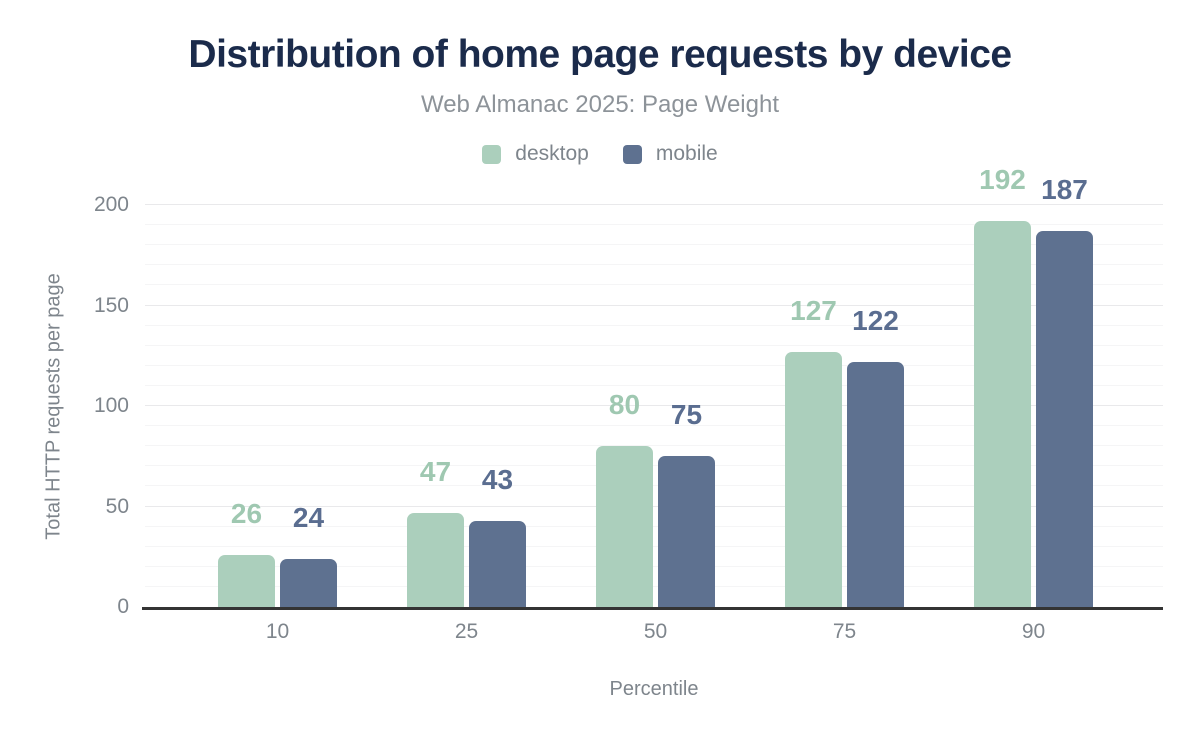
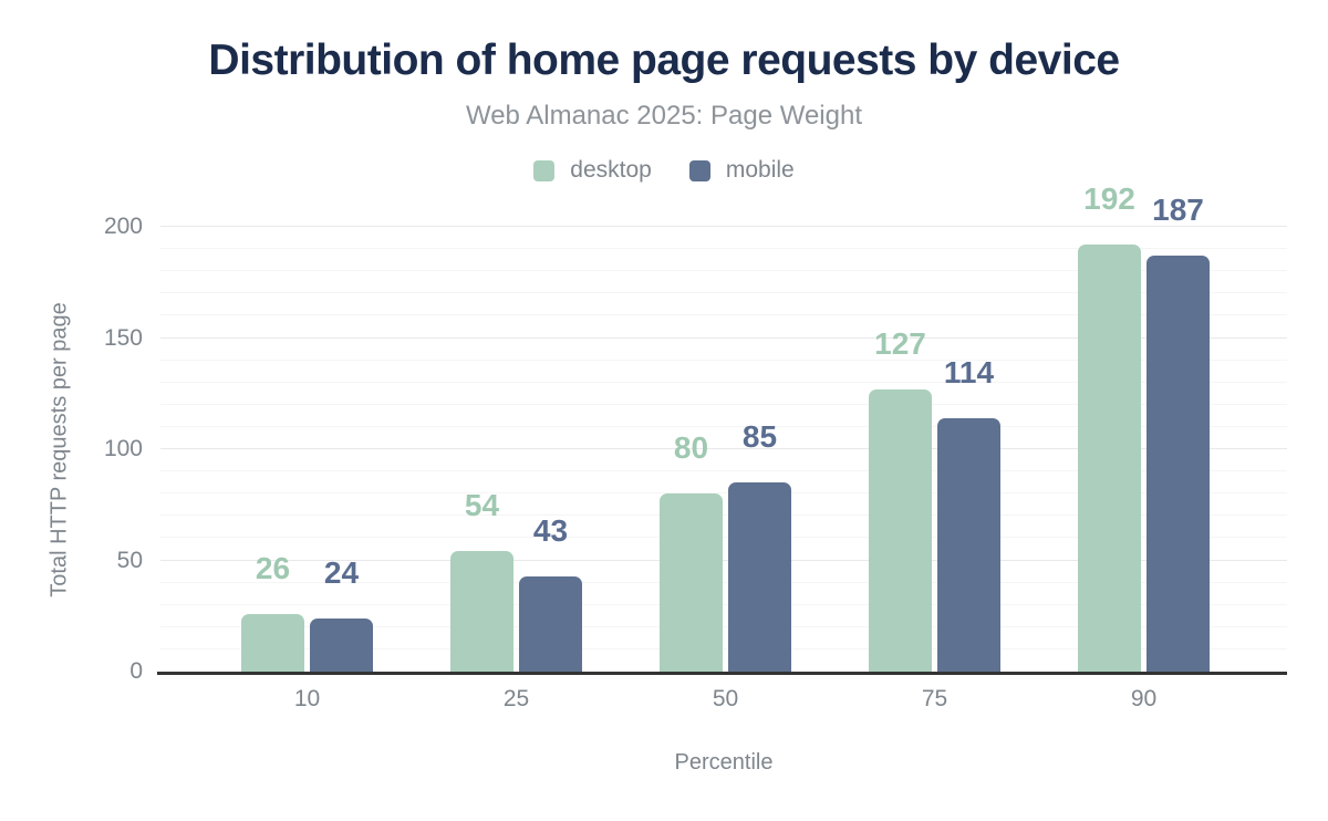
desktop/25: 47 -> 54
mobile/50: 75 -> 85
mobile/75: 122 -> 114
